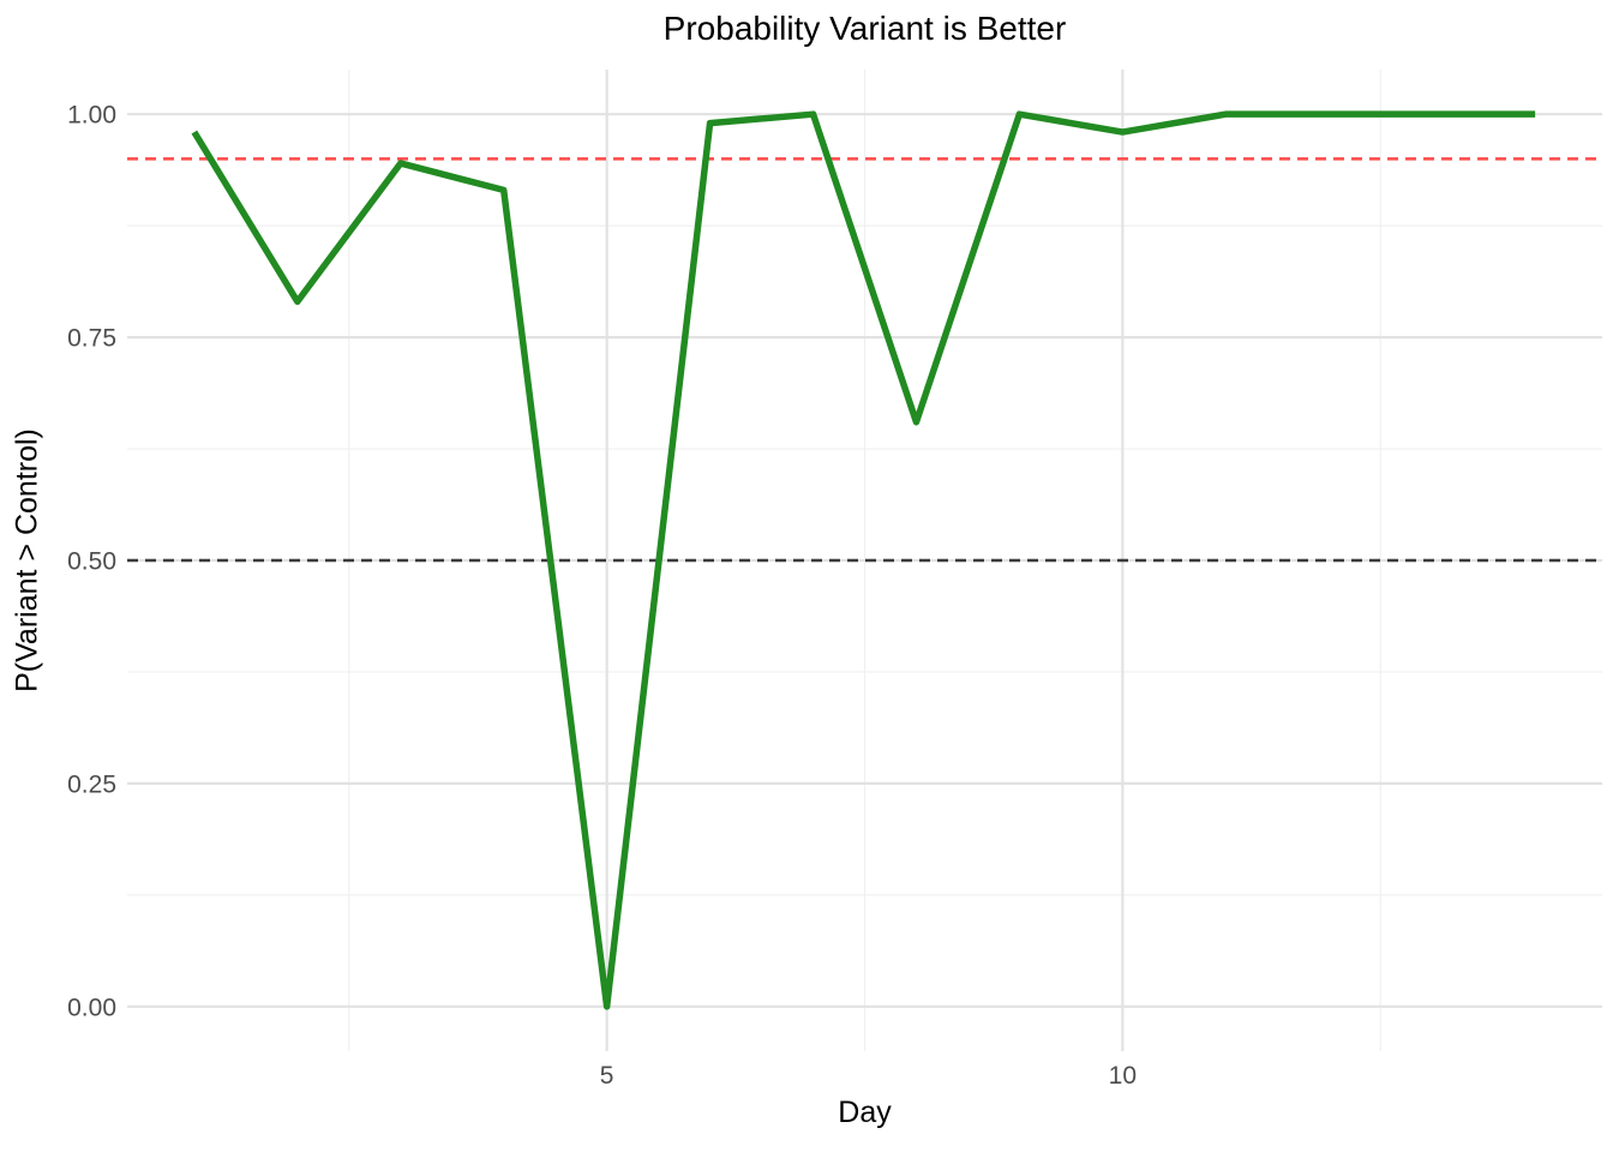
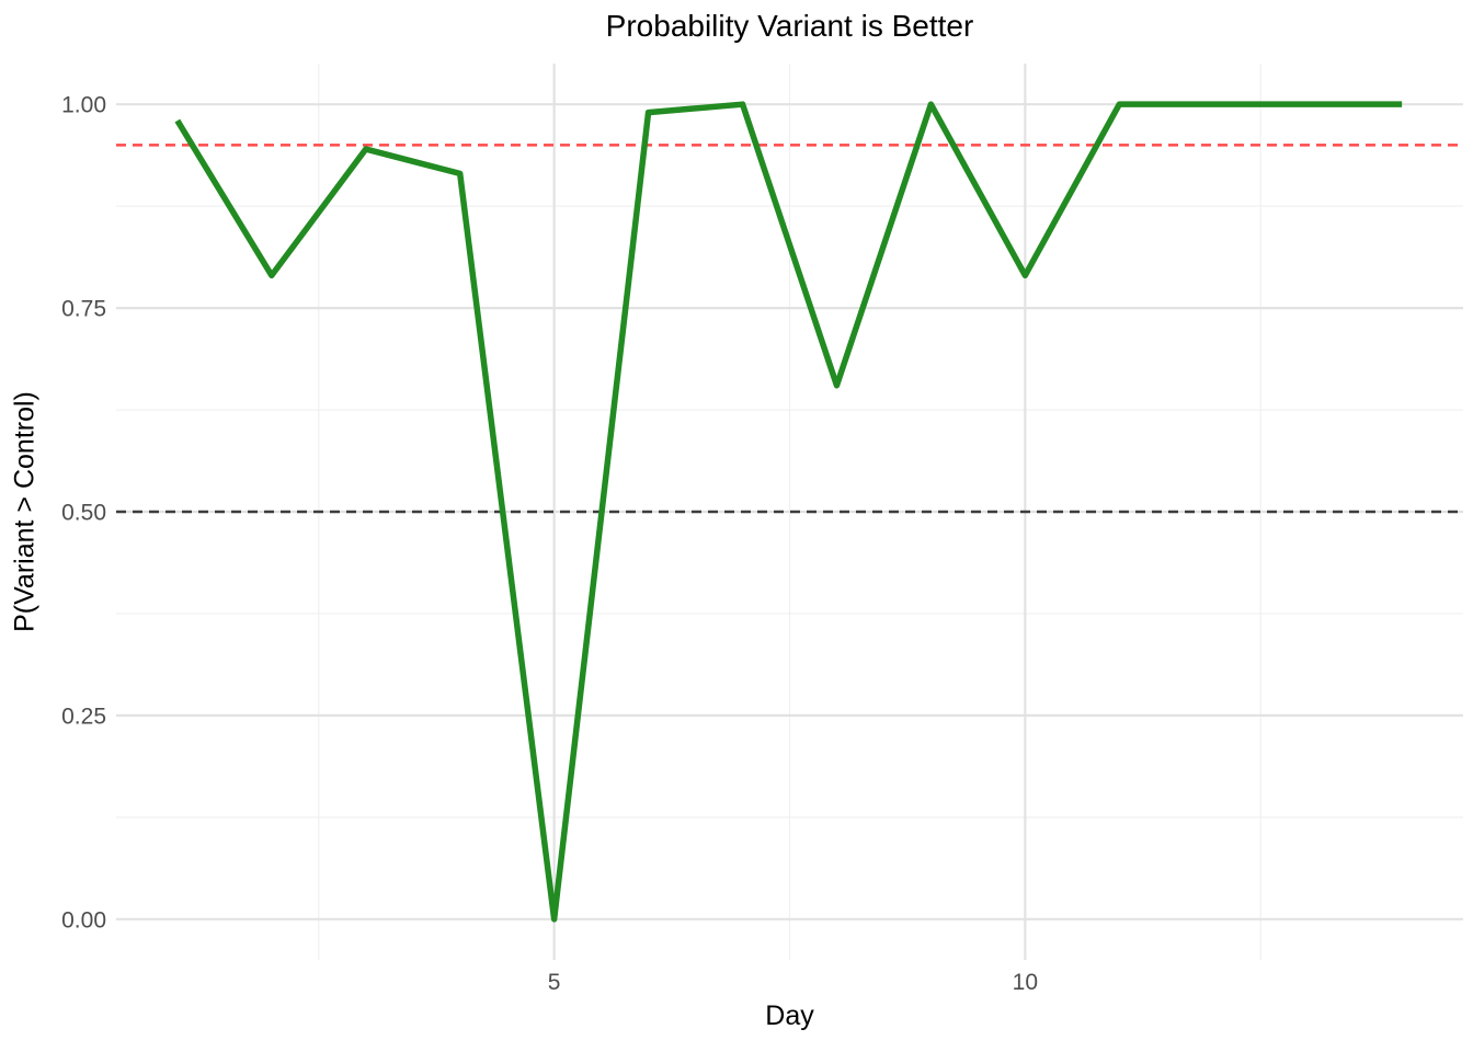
10: 0.98 -> 0.79
